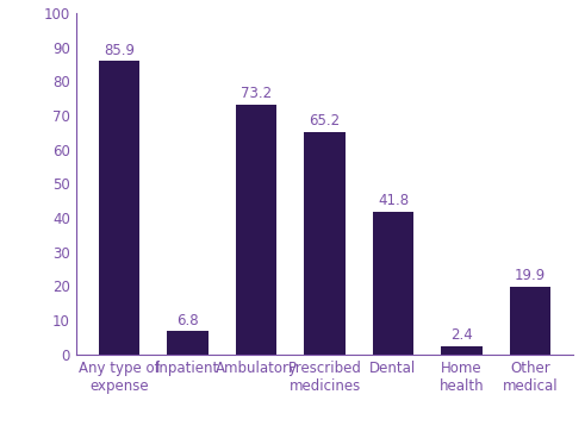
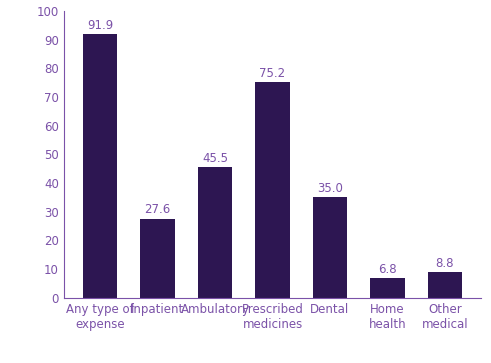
Any type of expense: 85.9 -> 91.9
Inpatient: 6.8 -> 27.6
Ambulatory: 73.2 -> 45.5
Prescribed medicines: 65.2 -> 75.2
Dental: 41.8 -> 35.0
Home health: 2.4 -> 6.8
Other medical: 19.9 -> 8.8
